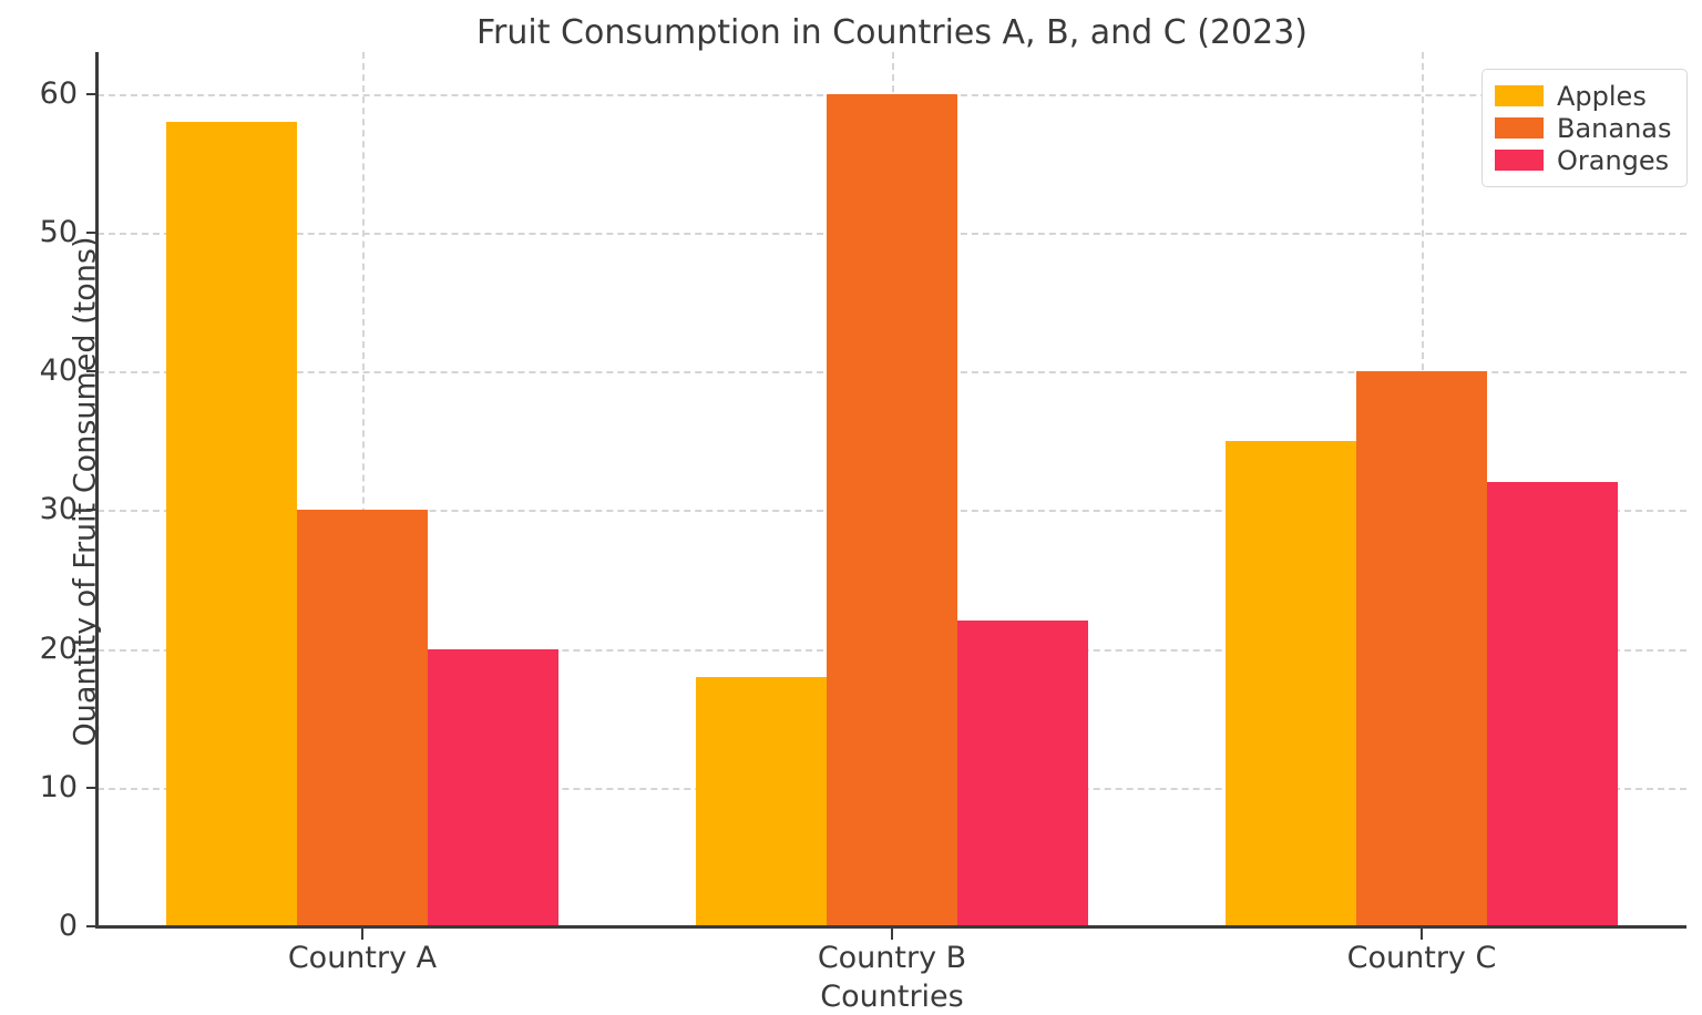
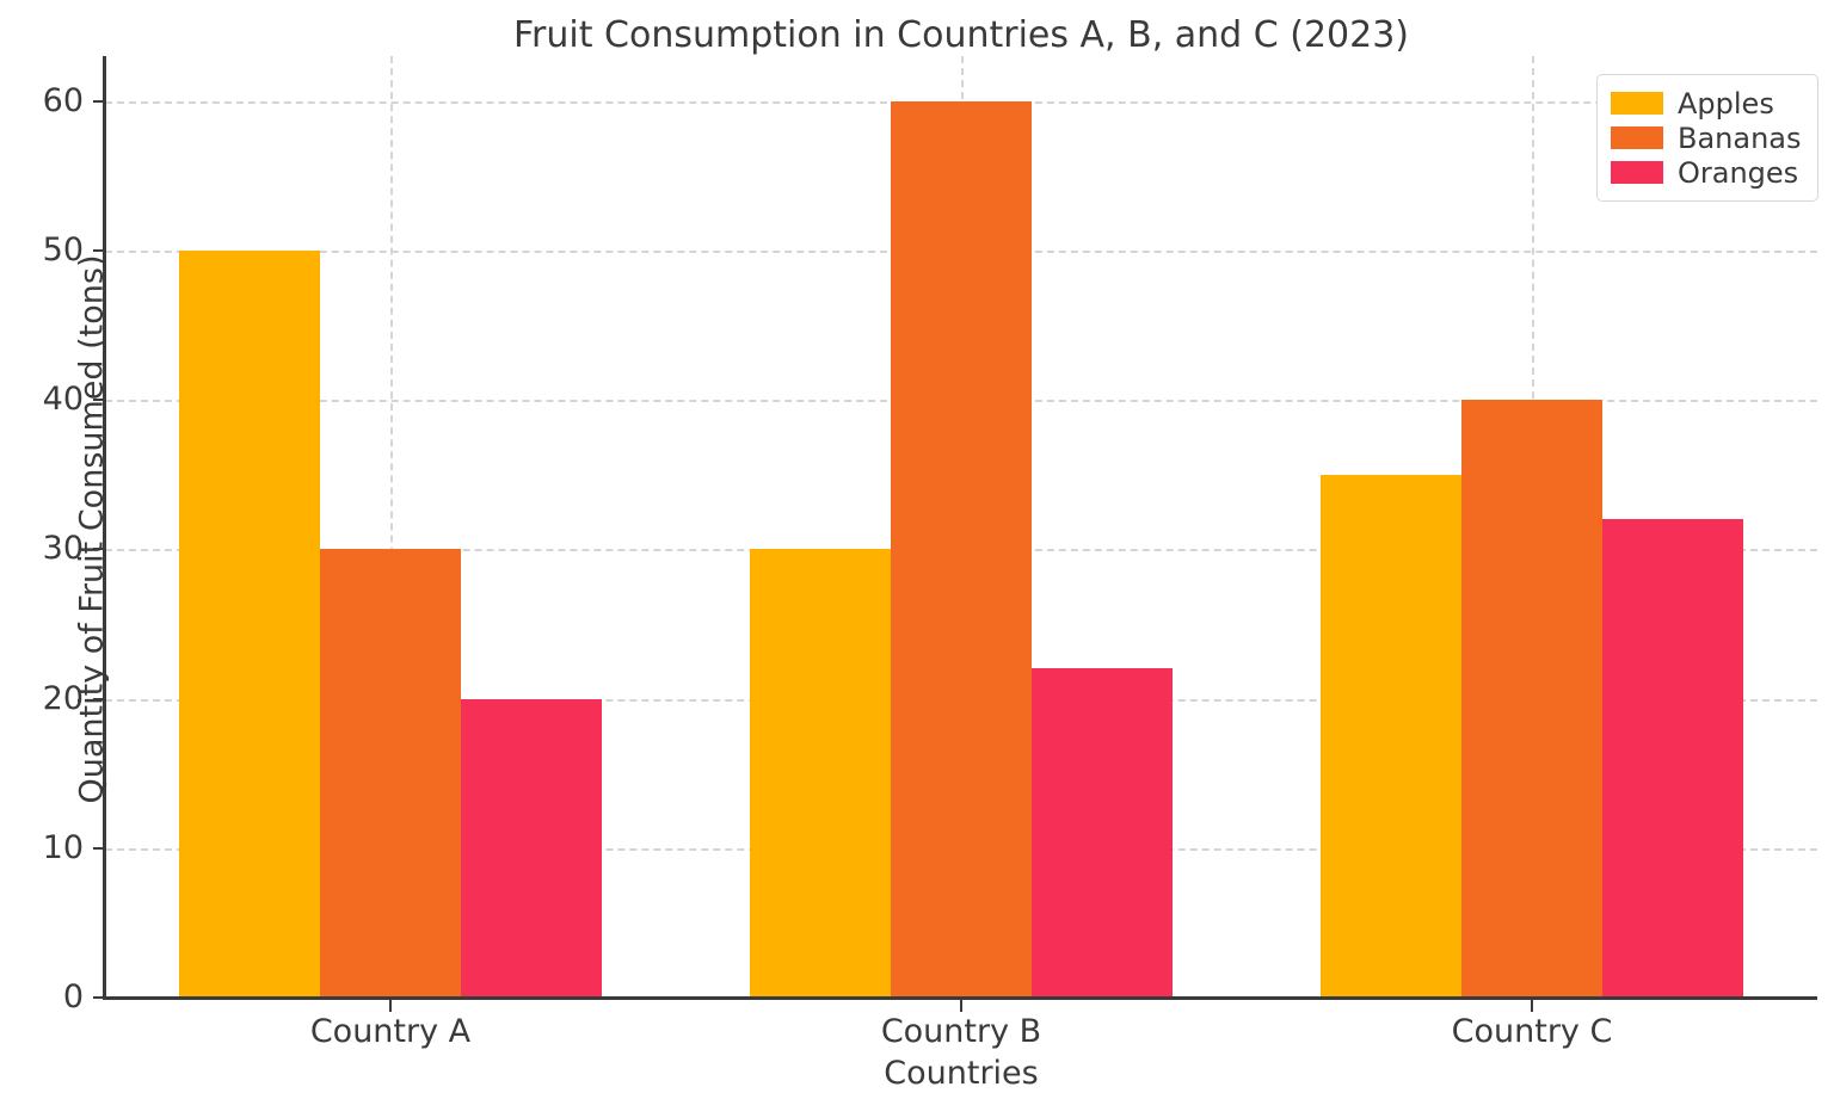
Apples/Country A: 58 -> 50
Apples/Country B: 18 -> 30
